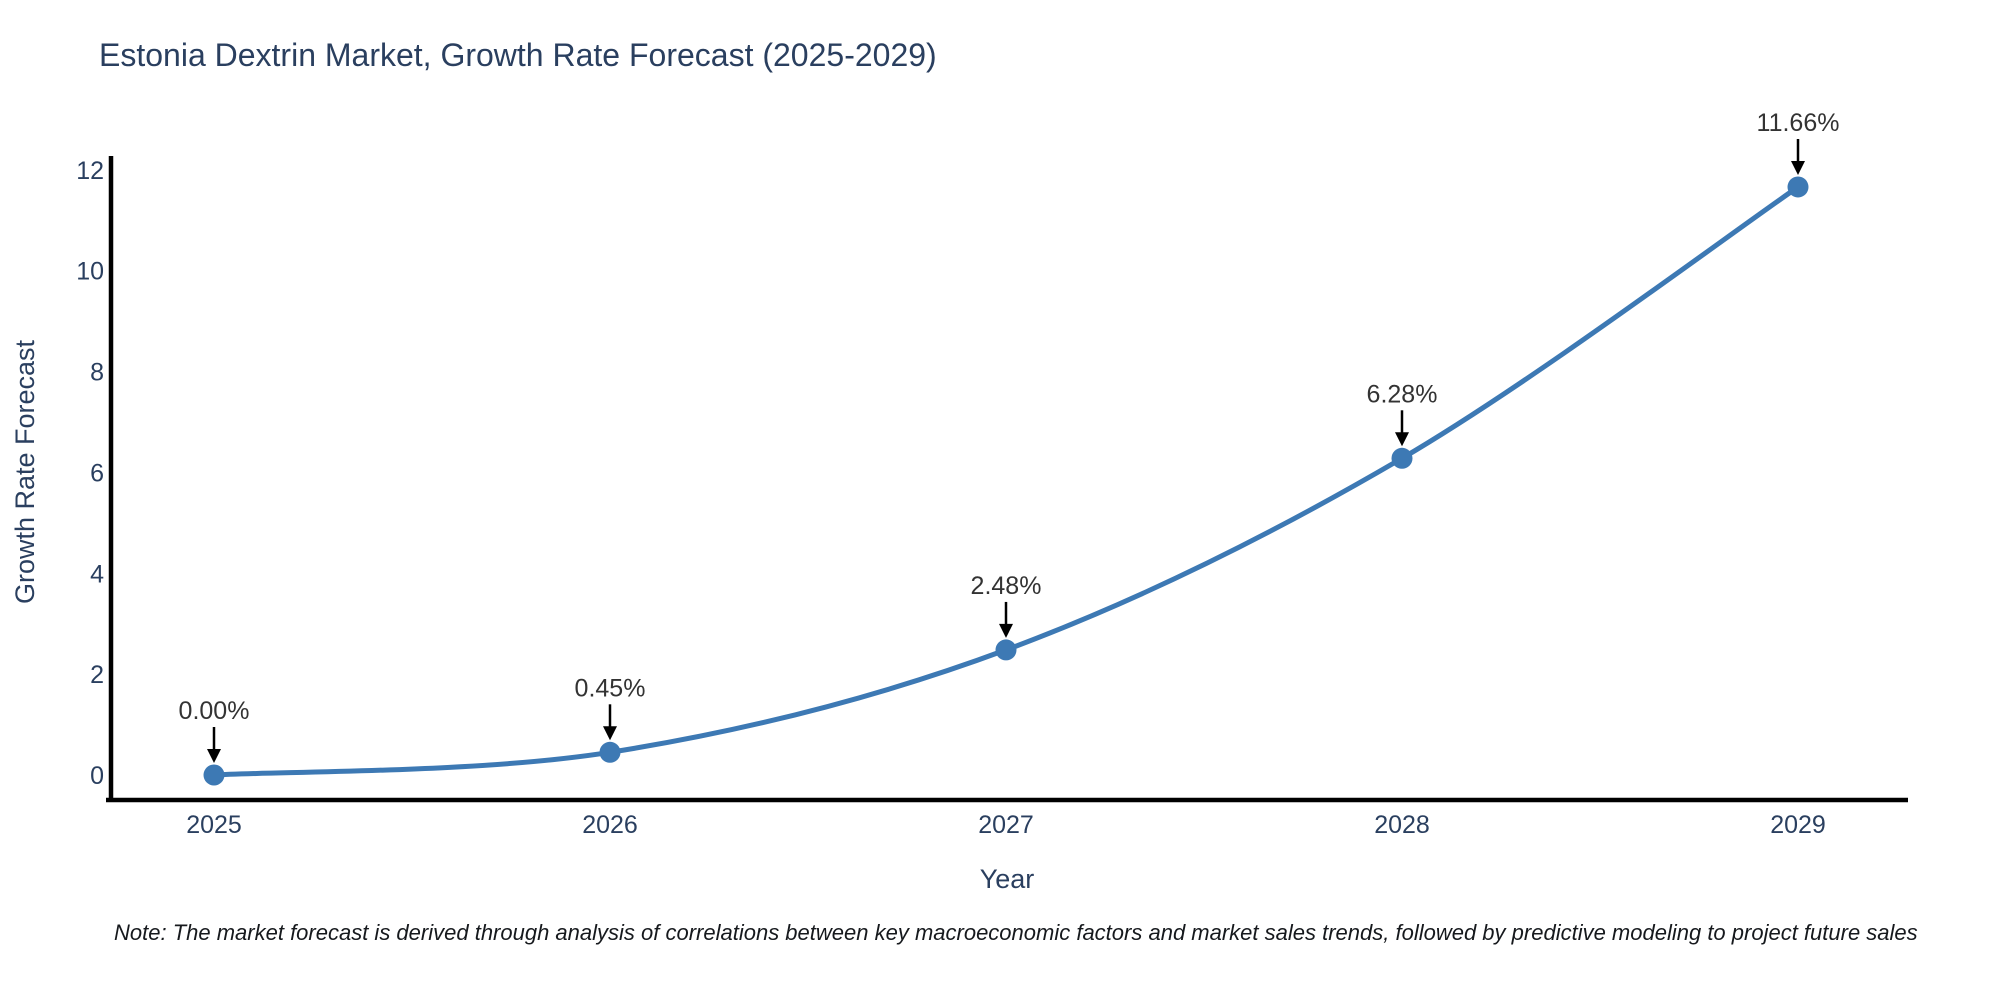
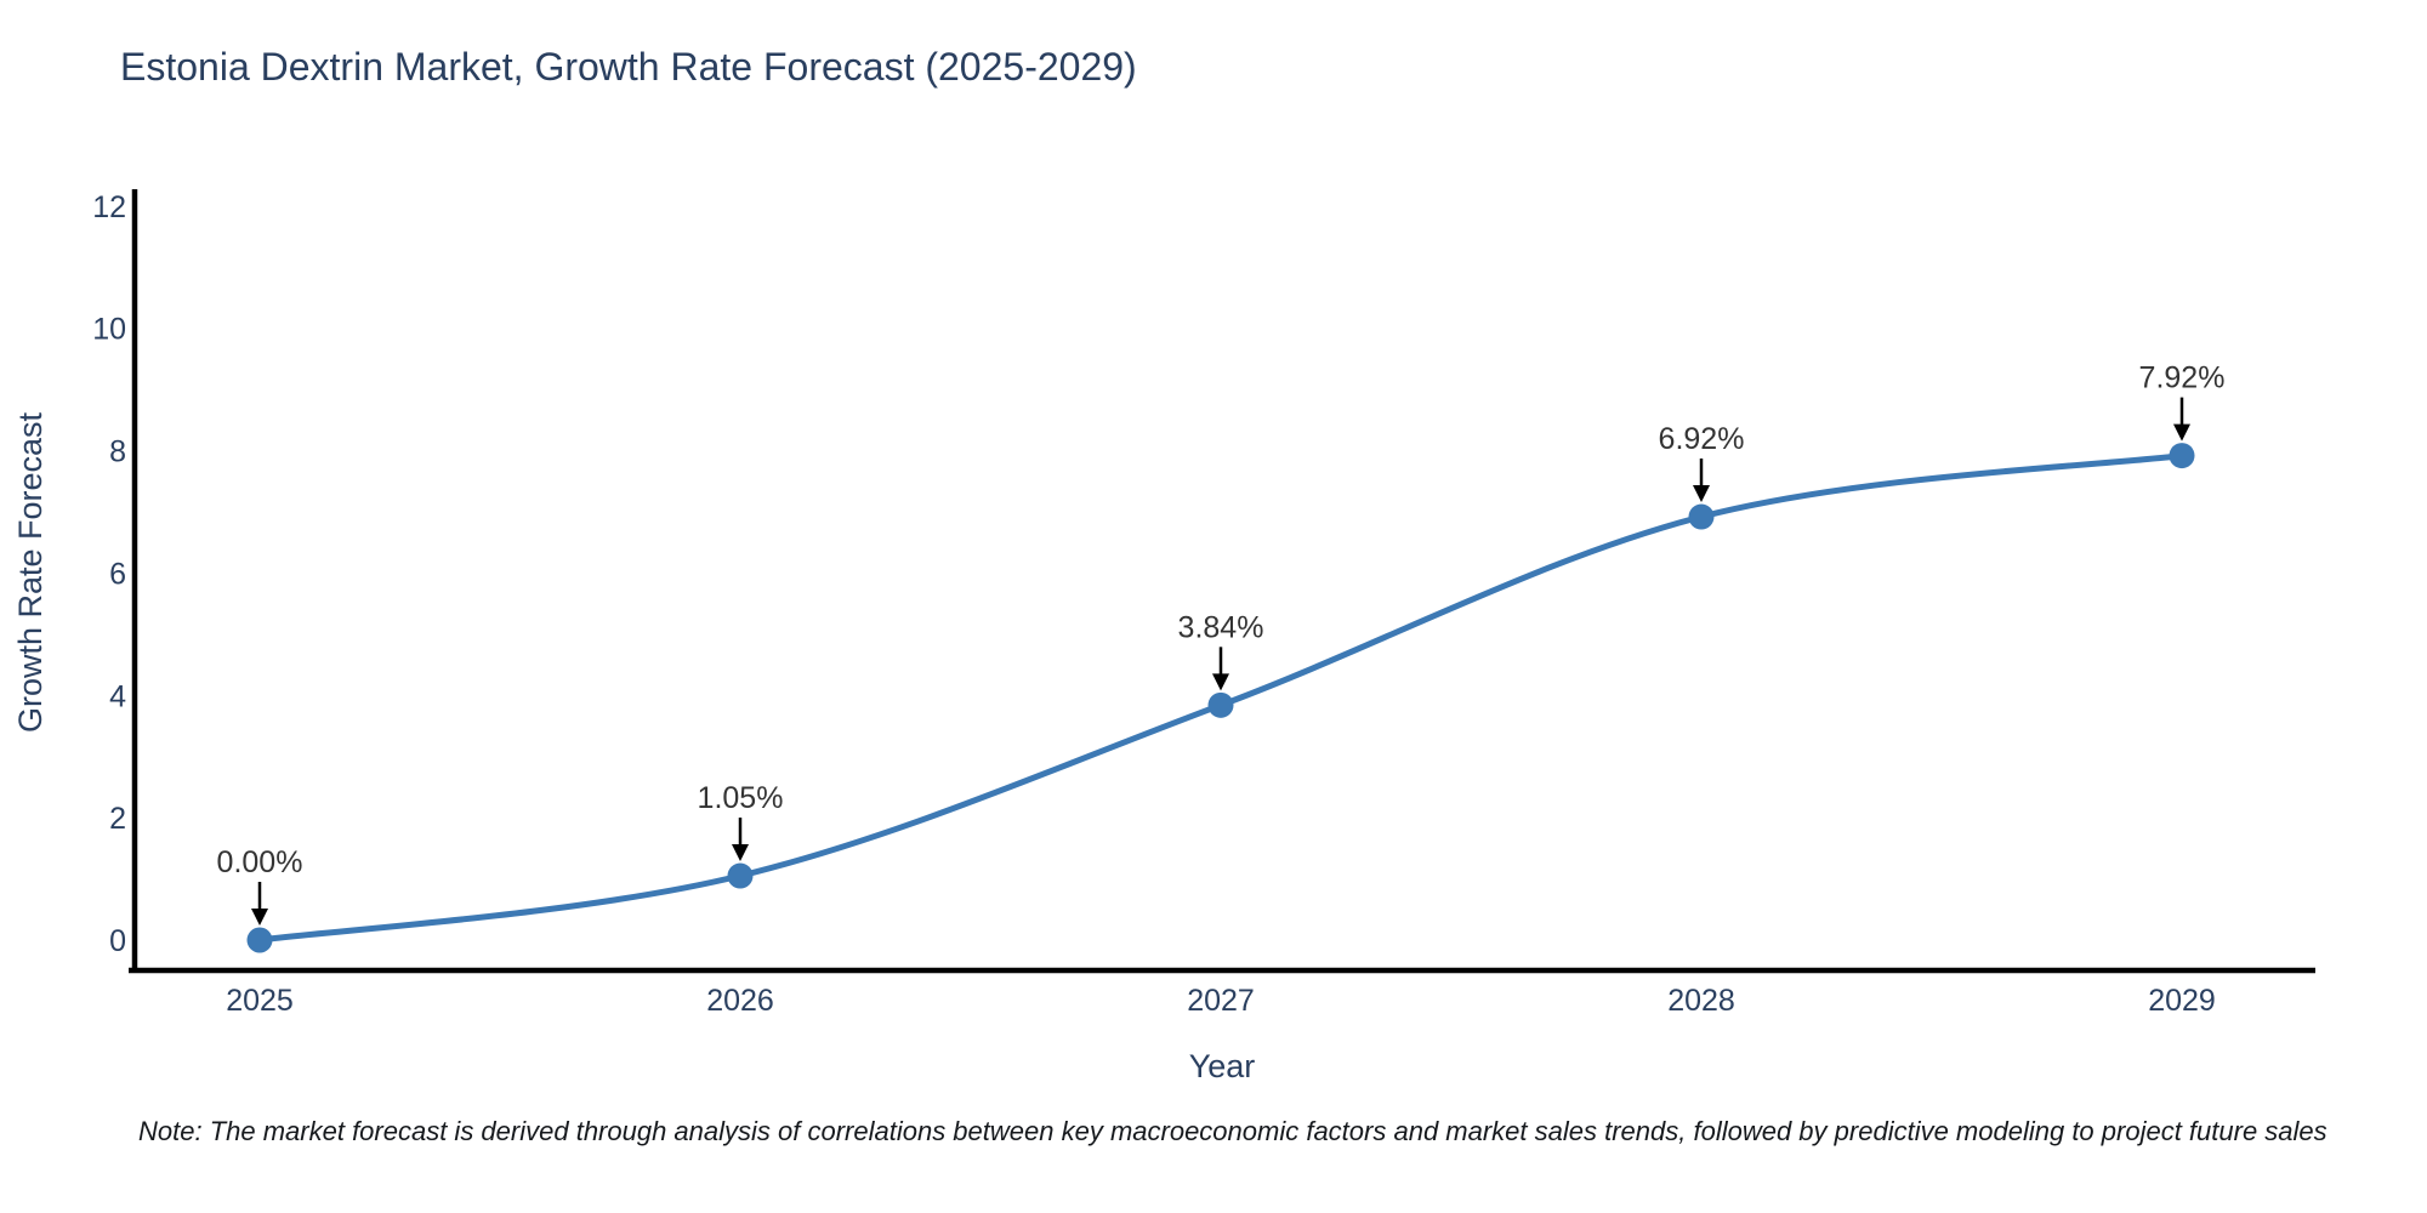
2026: 0.45% -> 1.05%
2027: 2.48% -> 3.84%
2028: 6.28% -> 6.92%
2029: 11.66% -> 7.92%
